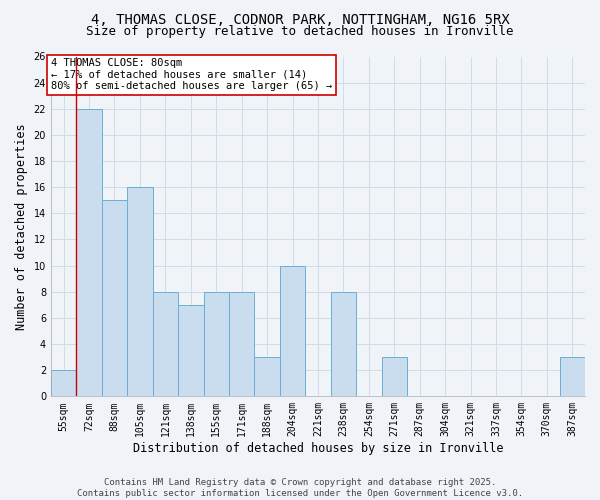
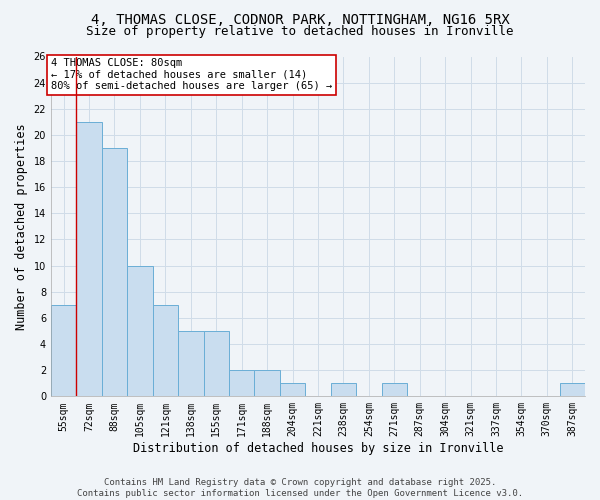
55sqm: 2 -> 7
72sqm: 22 -> 21
88sqm: 15 -> 19
105sqm: 16 -> 10
121sqm: 8 -> 7
138sqm: 7 -> 5
155sqm: 8 -> 5
171sqm: 8 -> 2
188sqm: 3 -> 2
204sqm: 10 -> 1
238sqm: 8 -> 1
271sqm: 3 -> 1
387sqm: 3 -> 1
